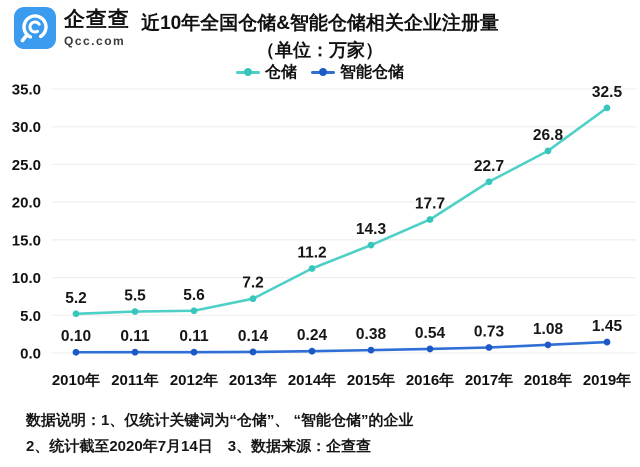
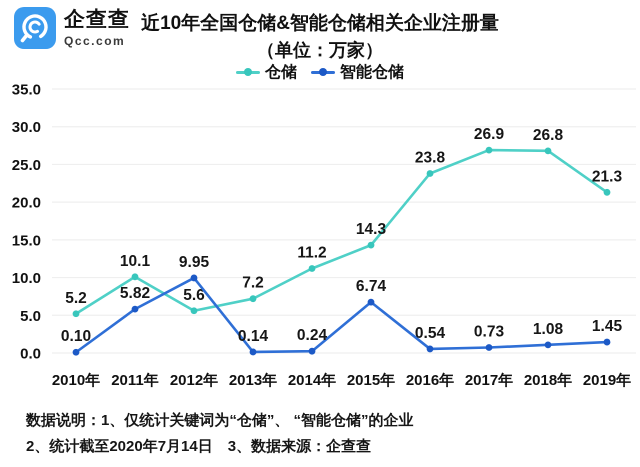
仓储/2011年: 5.5 -> 10.1
智能仓储/2011年: 0.11 -> 5.82
智能仓储/2012年: 0.11 -> 9.95
智能仓储/2015年: 0.38 -> 6.74
仓储/2016年: 17.7 -> 23.8
仓储/2017年: 22.7 -> 26.9
仓储/2019年: 32.5 -> 21.3
